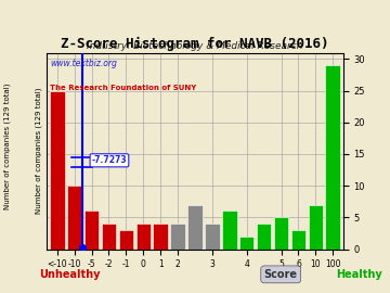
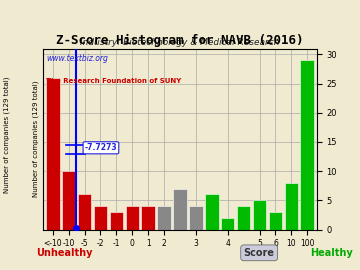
<-10: 25 -> 26
10: 7 -> 8
